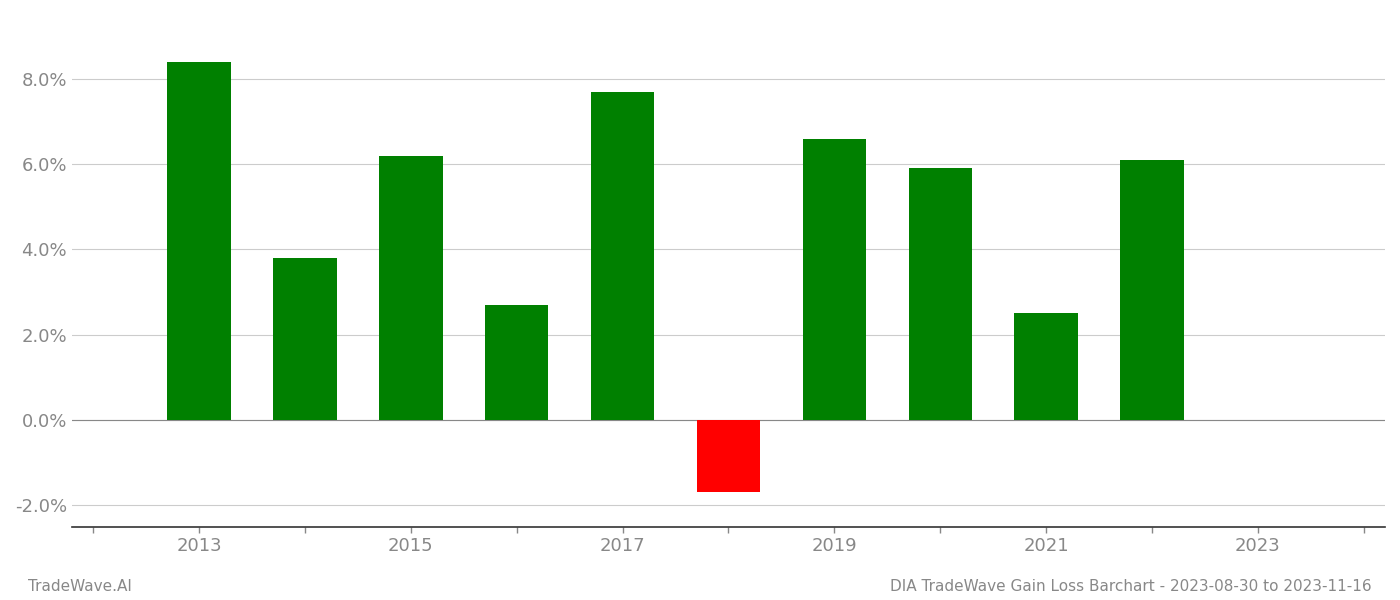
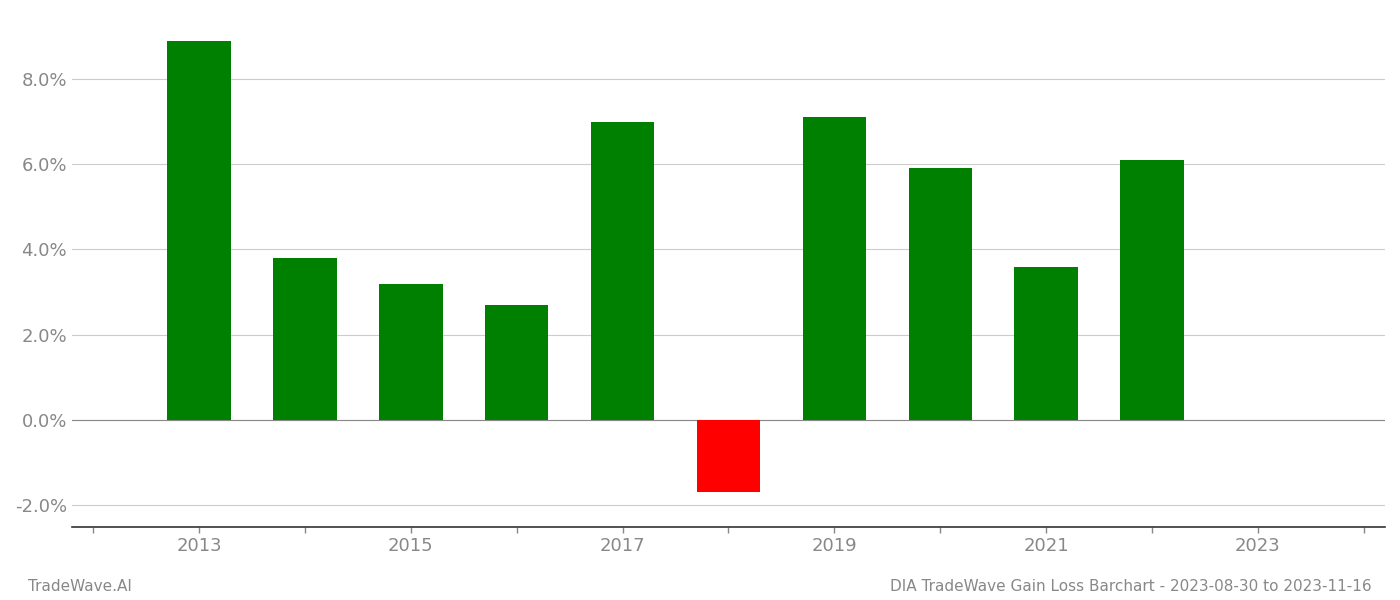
2013: 8.4% -> 8.9%
2015: 6.2% -> 3.2%
2017: 7.7% -> 7.0%
2019: 6.6% -> 7.1%
2021: 2.5% -> 3.6%
